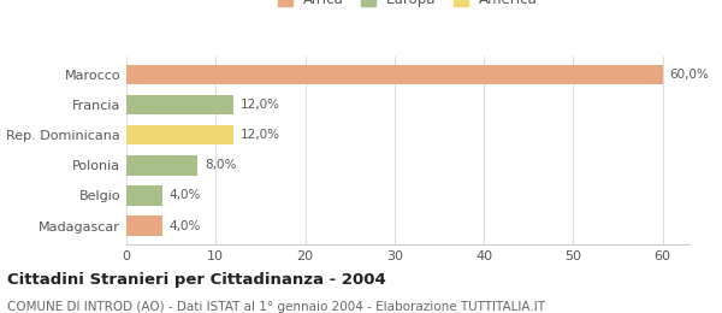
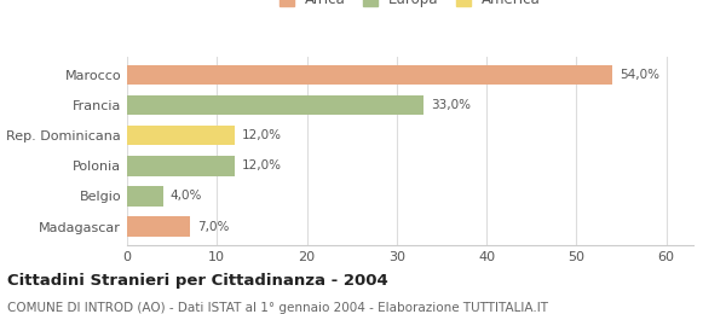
Marocco: 60,0% -> 54,0%
Francia: 12,0% -> 33,0%
Polonia: 8,0% -> 12,0%
Madagascar: 4,0% -> 7,0%
